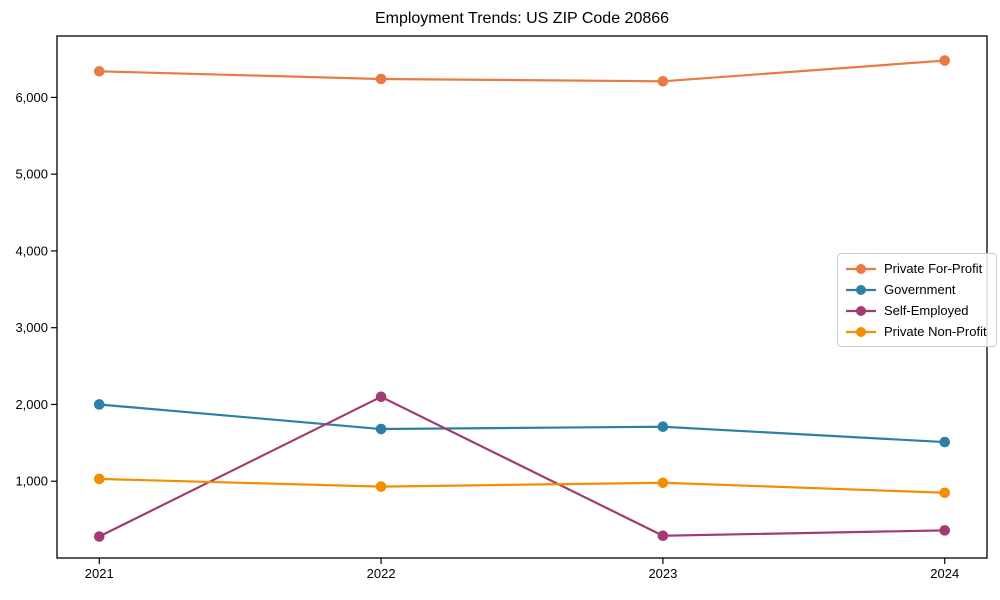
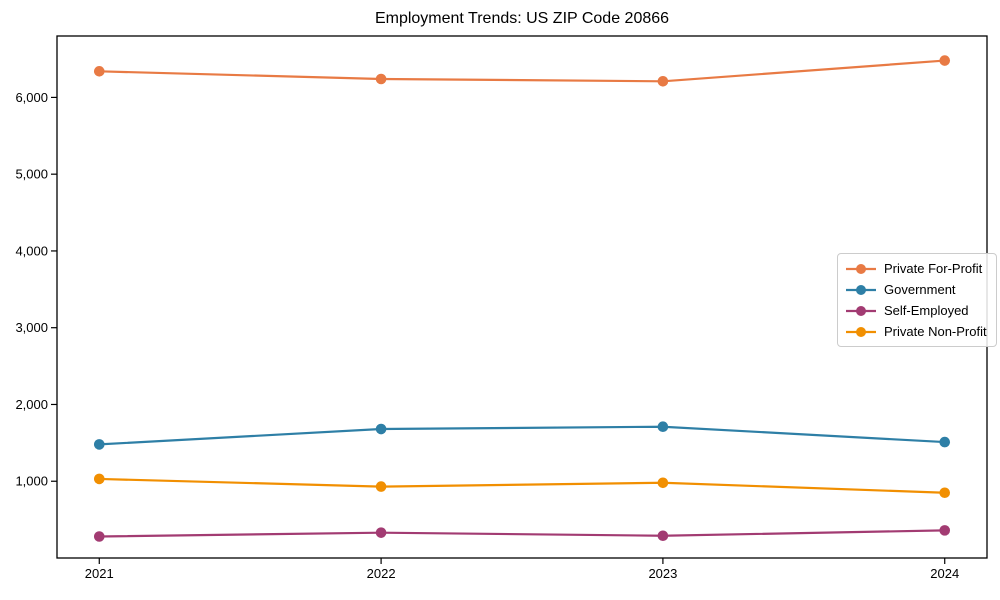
Government/2021: 2000 -> 1500
Self-Employed/2022: 2100 -> 300
